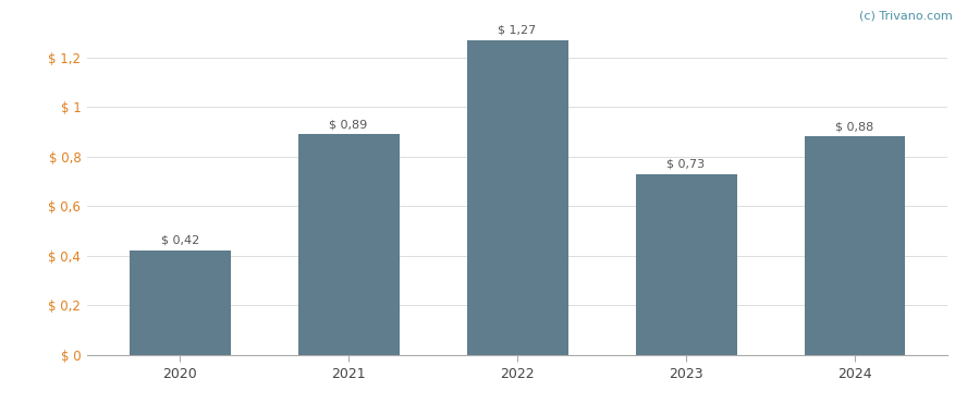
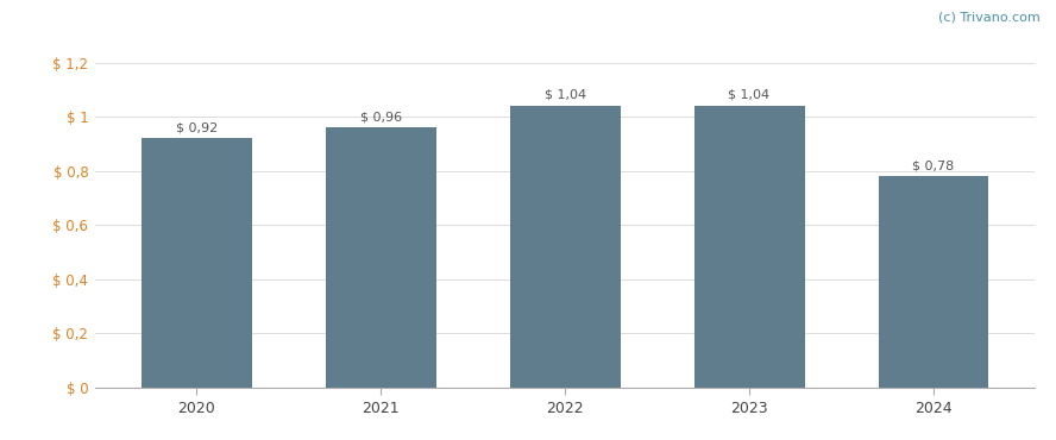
2020: 0,42 -> 0,92
2021: 0,89 -> 0,96
2022: 1,27 -> 1,04
2023: 0,73 -> 1,04
2024: 0,88 -> 0,78
